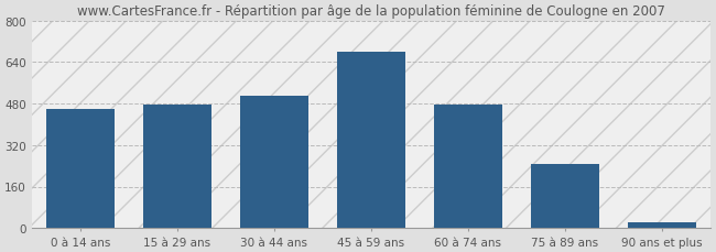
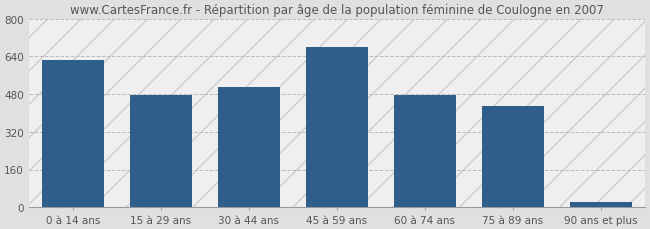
0 à 14 ans: 460 -> 625
75 à 89 ans: 248 -> 430
